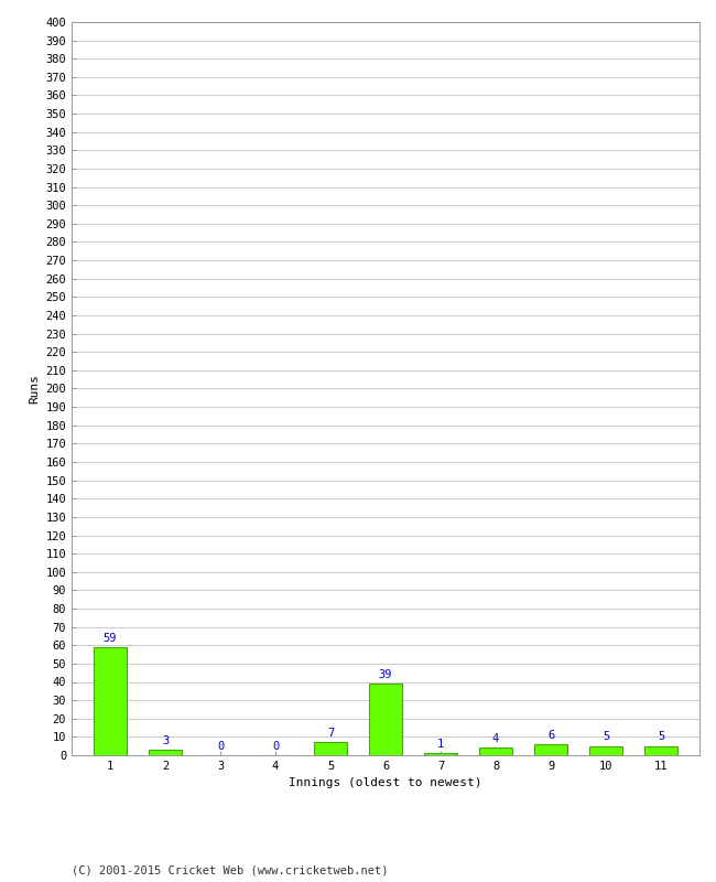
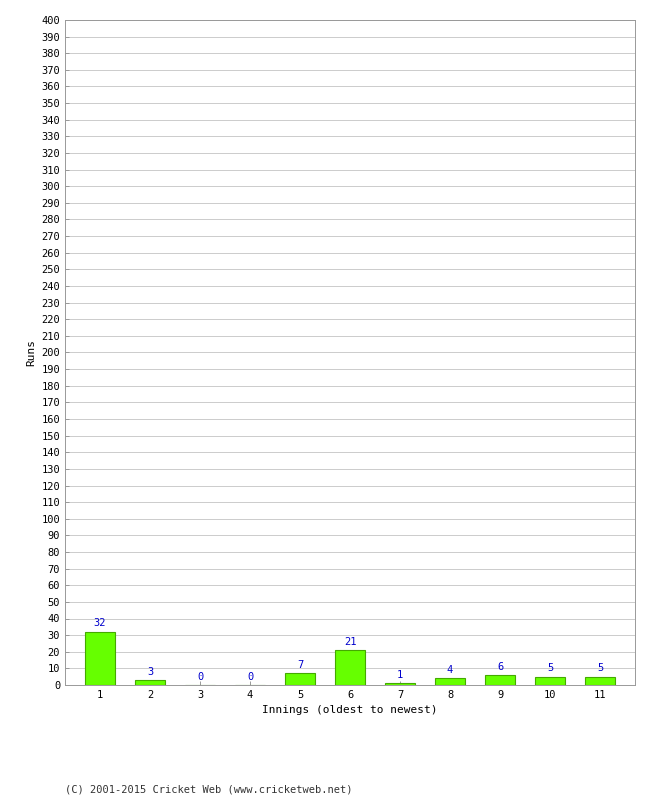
1: 59 -> 32
6: 39 -> 21
